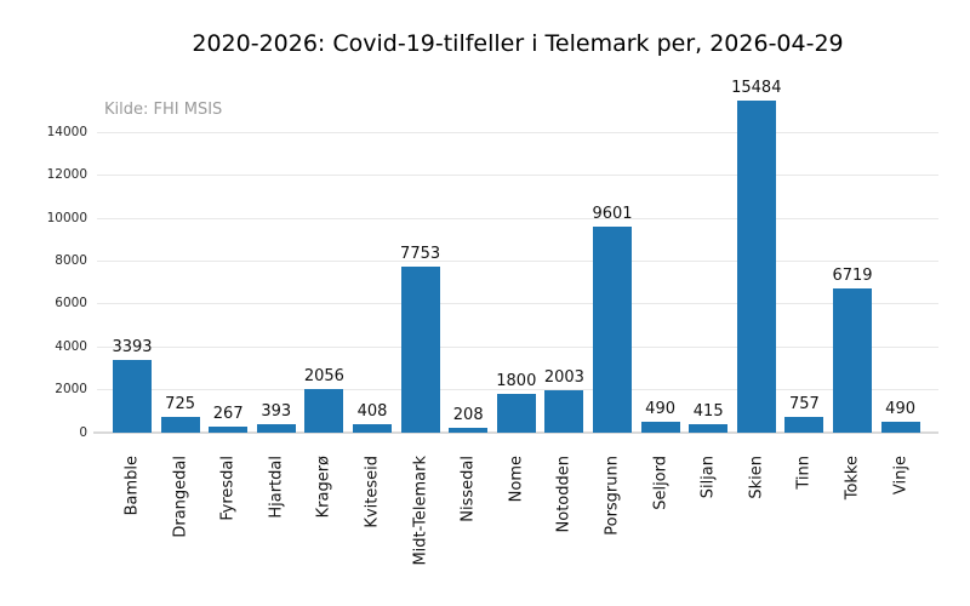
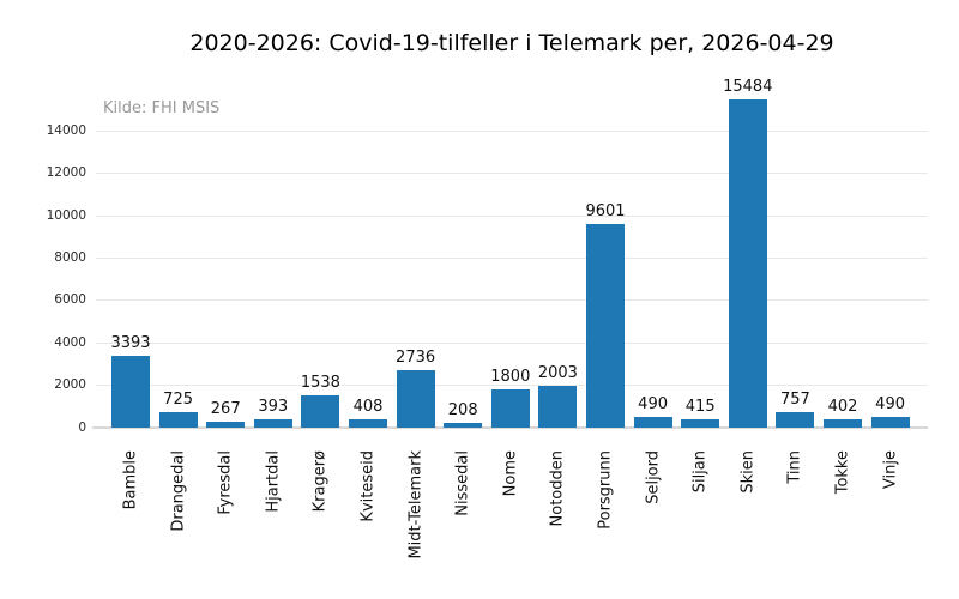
Kragerø: 2056 -> 1538
Midt-Telemark: 7753 -> 2736
Tokke: 6719 -> 402
